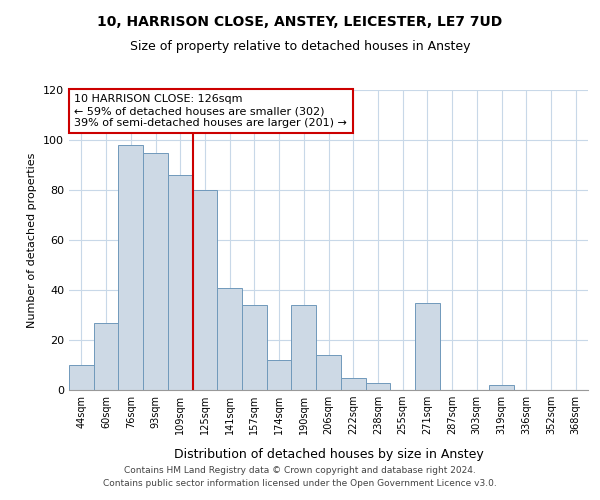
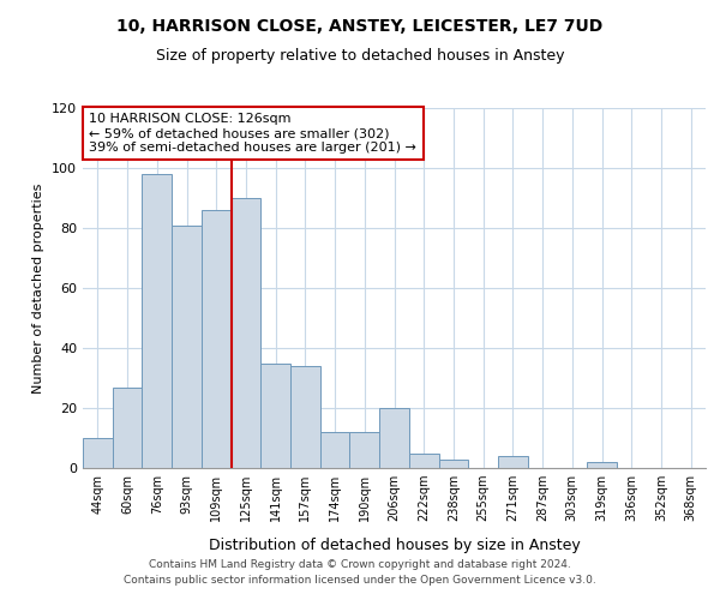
93sqm: 95 -> 81
125sqm: 80 -> 90
141sqm: 41 -> 35
190sqm: 34 -> 12
206sqm: 14 -> 20
271sqm: 35 -> 4
